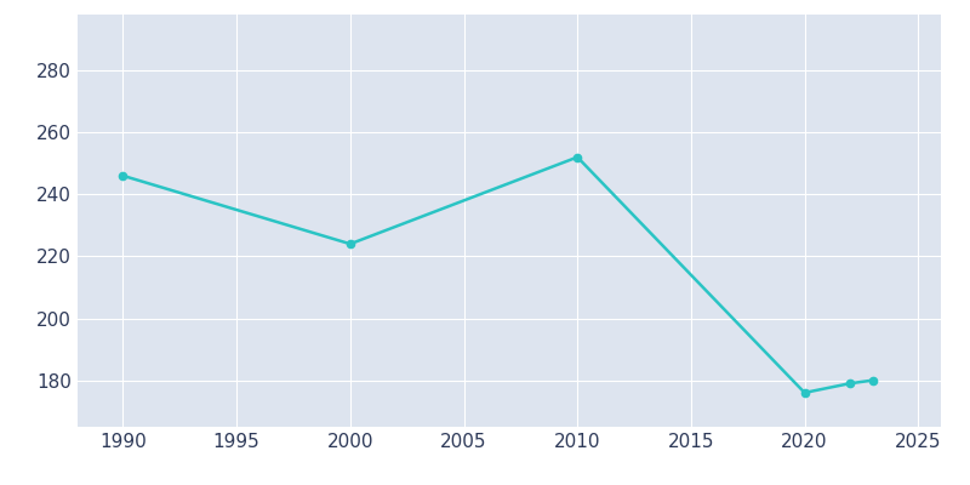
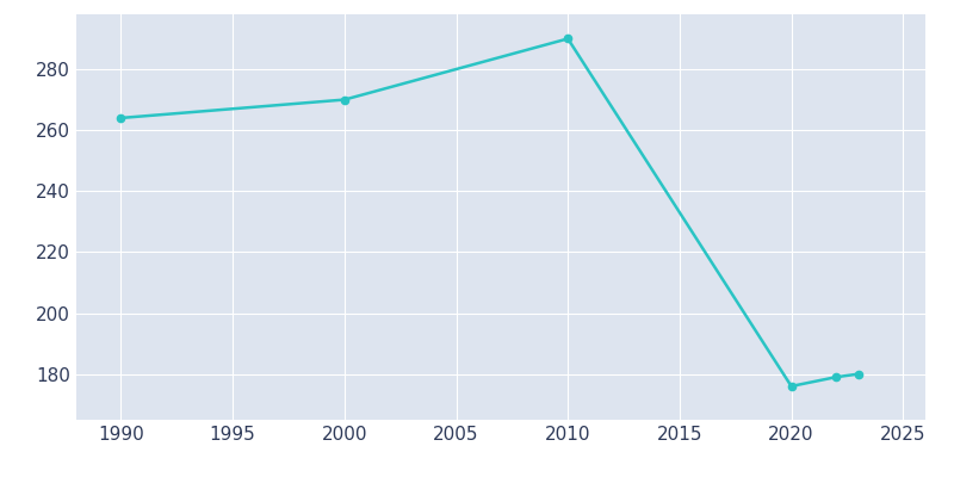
1990: 246 -> 264
2000: 224 -> 270
2010: 252 -> 290
